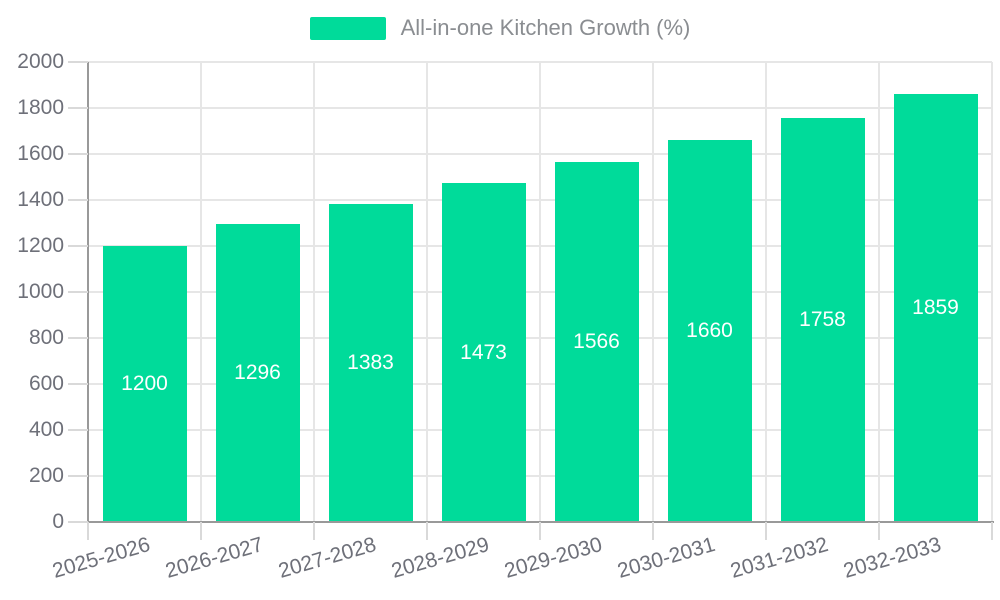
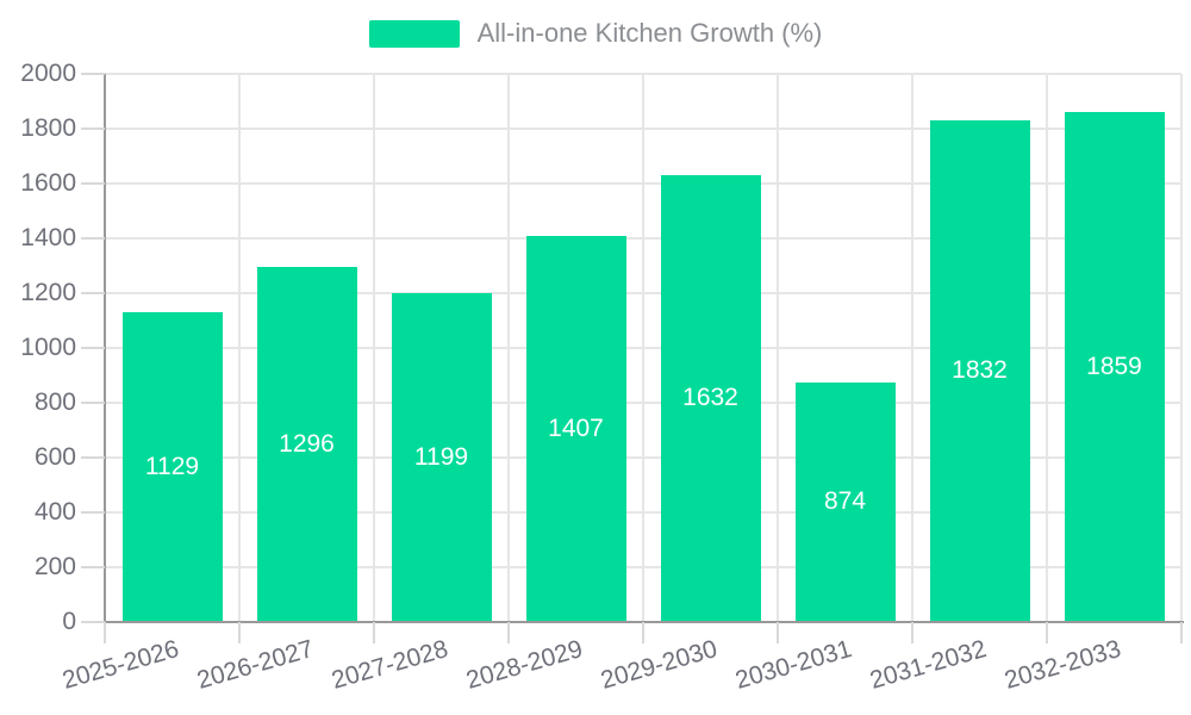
2025-2026: 1200 -> 1129
2027-2028: 1383 -> 1199
2028-2029: 1473 -> 1407
2029-2030: 1566 -> 1632
2030-2031: 1660 -> 874
2031-2032: 1758 -> 1832
